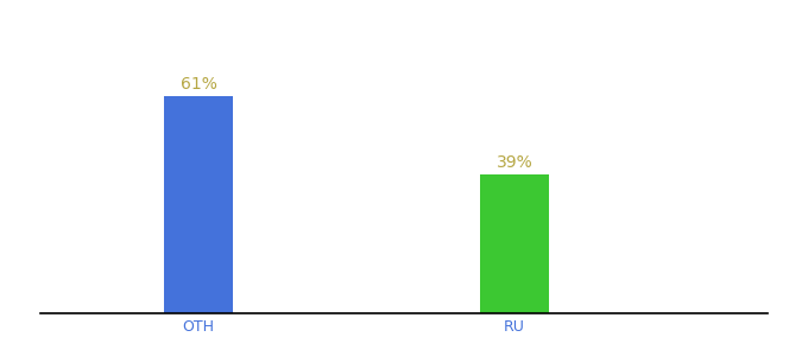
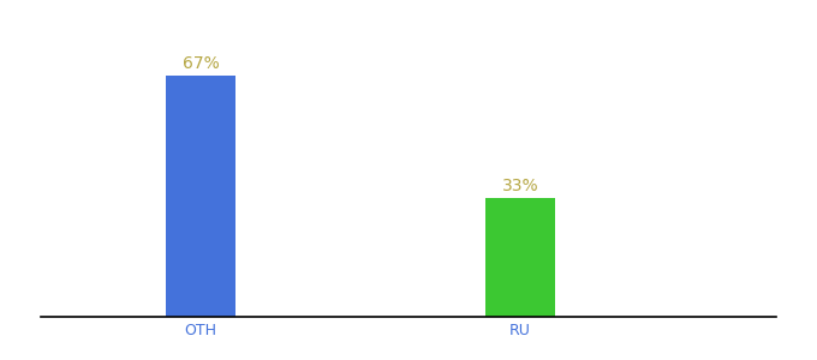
OTH: 61% -> 67%
RU: 39% -> 33%
